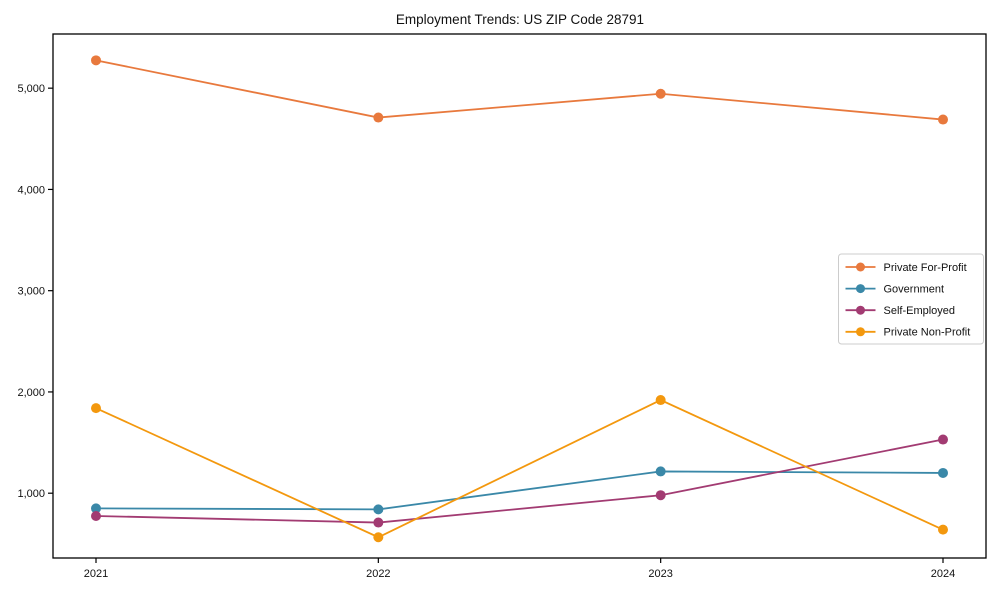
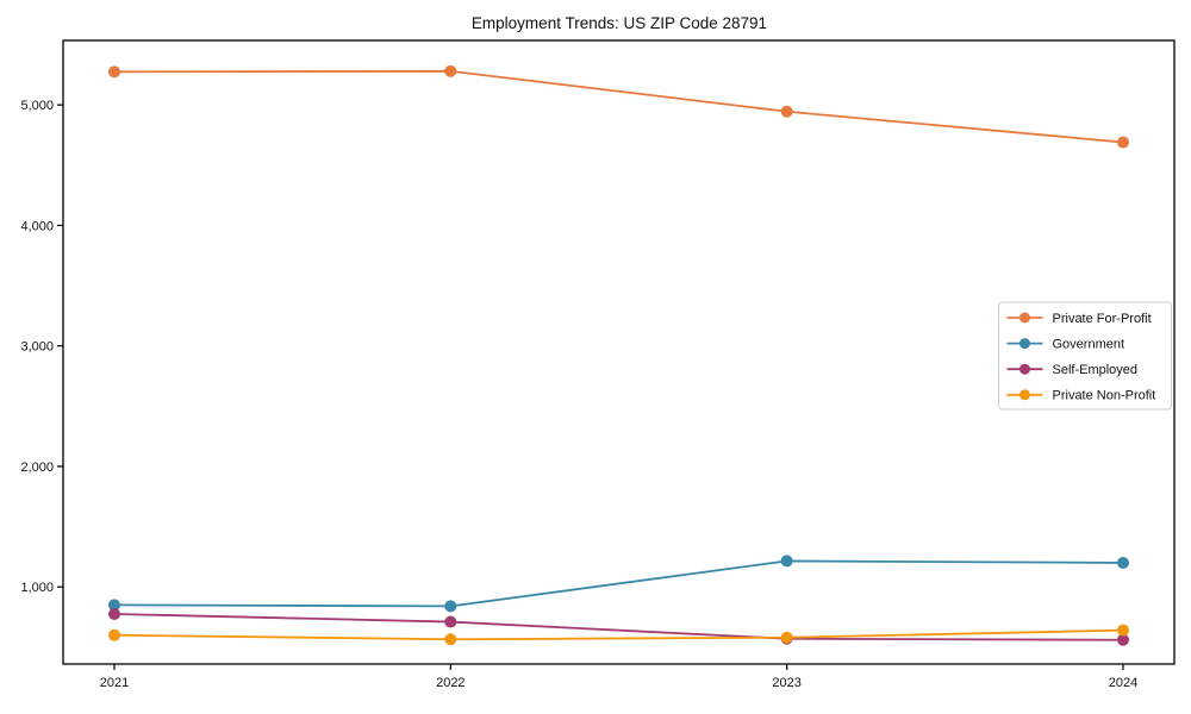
Private Non-Profit/2021: 1840 -> 600
Private For-Profit/2022: 4710 -> 5280
Self-Employed/2023: 980 -> 570
Private Non-Profit/2023: 1920 -> 580
Self-Employed/2024: 1530 -> 560
